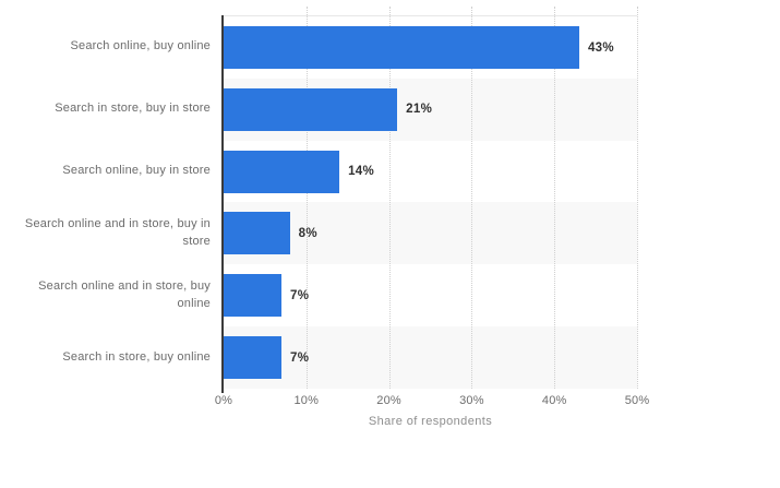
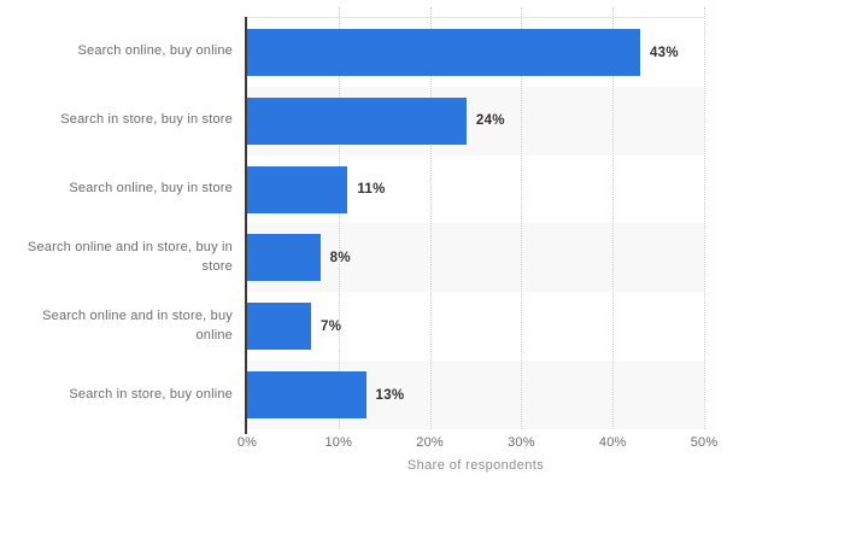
Search in store, buy in store: 21% -> 24%
Search online, buy in store: 14% -> 11%
Search in store, buy online: 7% -> 13%
